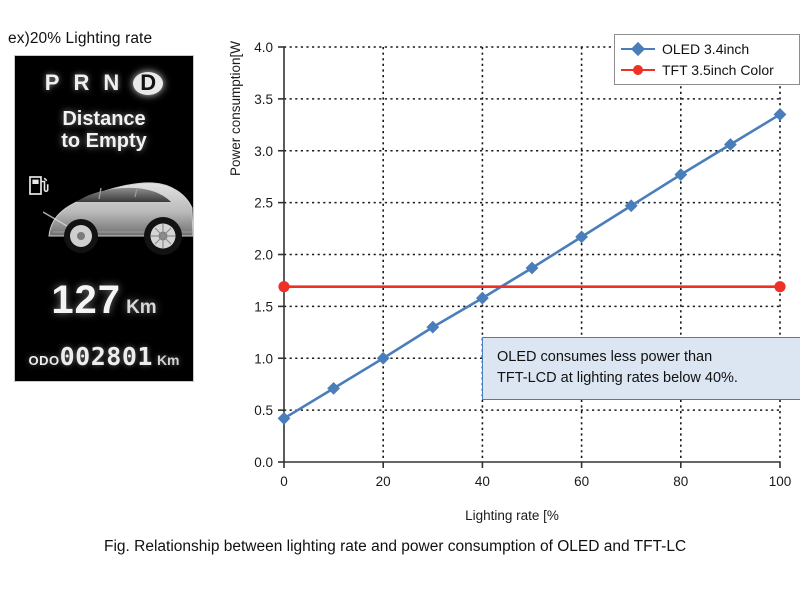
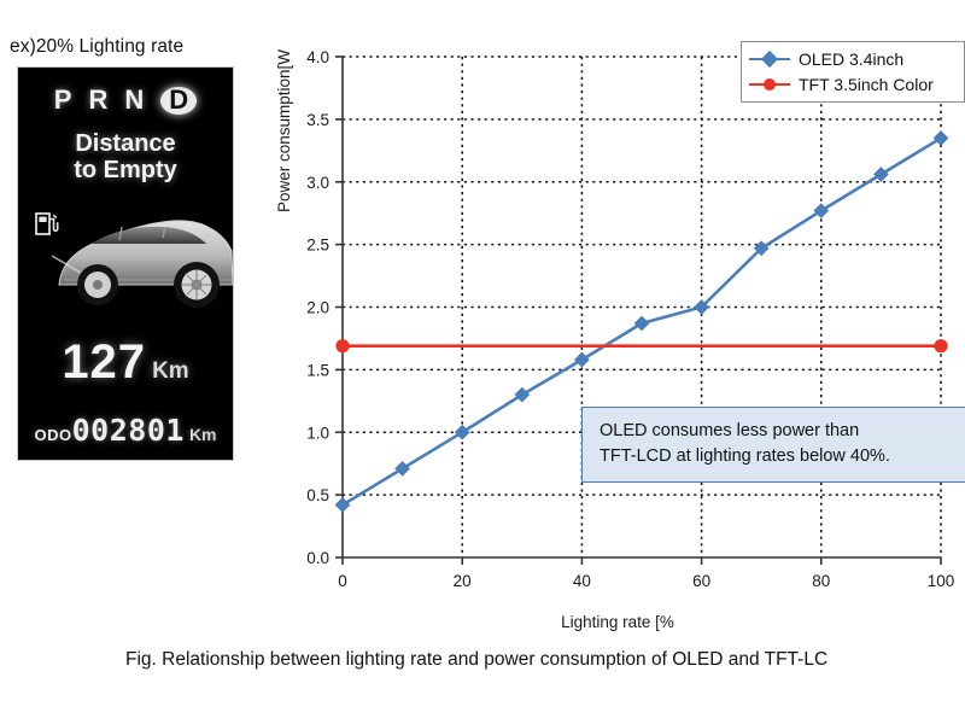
OLED 3.4inch/60: 2.17 -> 2.00
